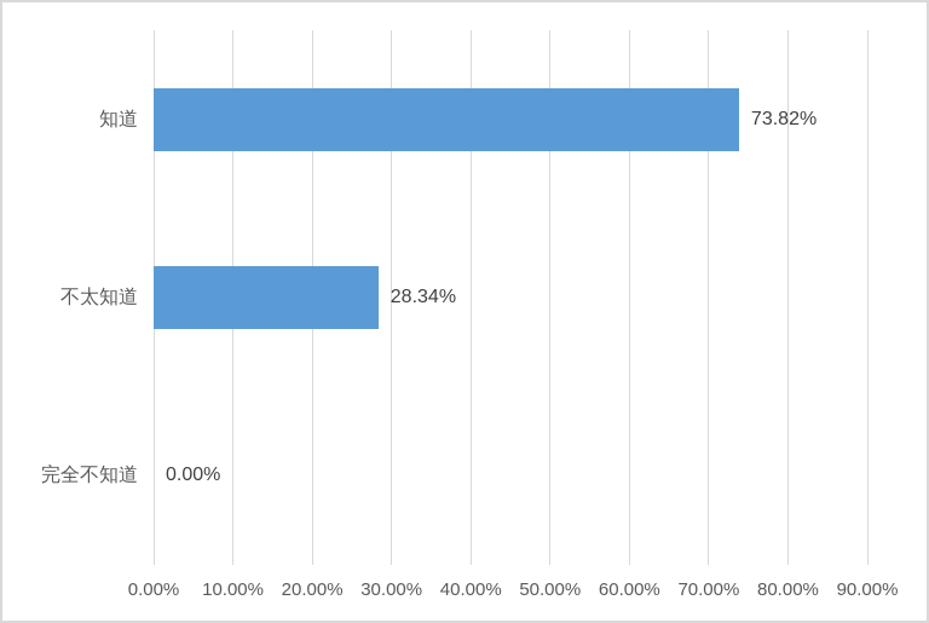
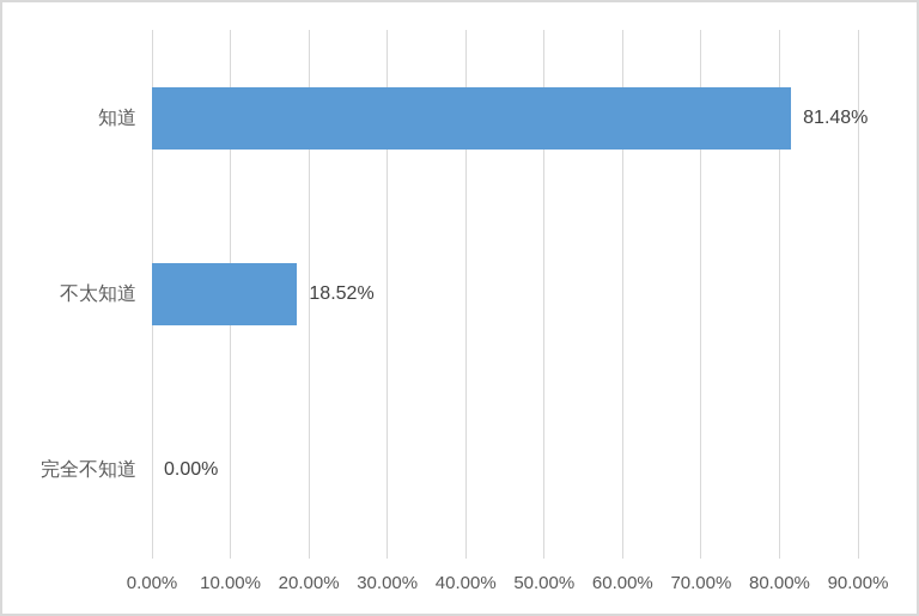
知道: 73.82% -> 81.48%
不太知道: 28.34% -> 18.52%
